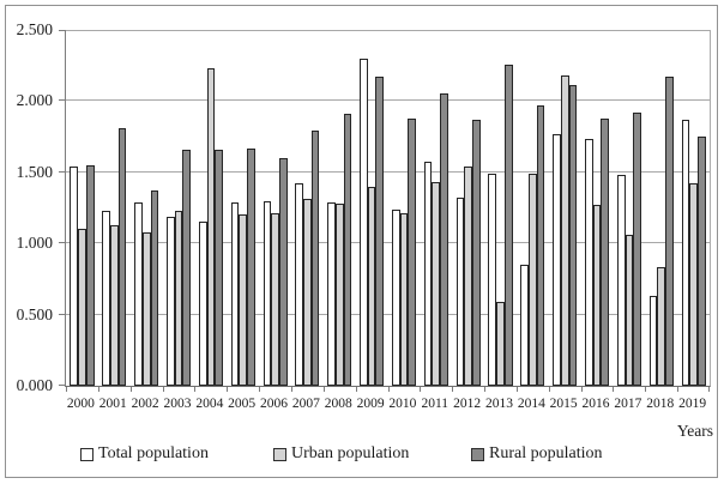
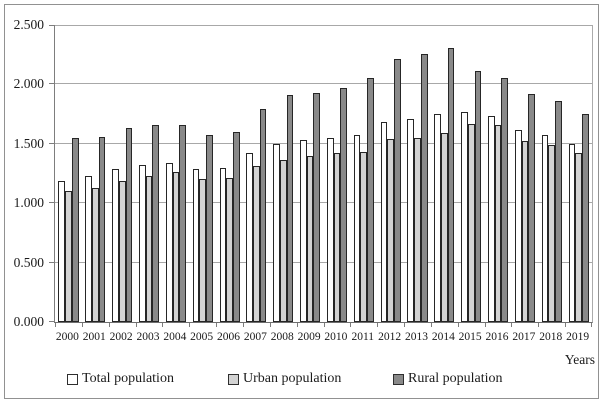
Total population/2000: 1.54 -> 1.19
Rural population/2001: 1.81 -> 1.56
Urban population/2002: 1.08 -> 1.19
Rural population/2002: 1.37 -> 1.63
Total population/2003: 1.19 -> 1.32
Total population/2004: 1.15 -> 1.34
Urban population/2004: 2.23 -> 1.26
Rural population/2005: 1.67 -> 1.57
Total population/2008: 1.29 -> 1.50
Urban population/2008: 1.28 -> 1.36
Total population/2009: 2.30 -> 1.53
Rural population/2009: 2.17 -> 1.93
Total population/2010: 1.24 -> 1.55
Urban population/2010: 1.21 -> 1.42
Rural population/2010: 1.88 -> 1.97
Total population/2012: 1.32 -> 1.68
Rural population/2012: 1.87 -> 2.21
Total population/2013: 1.49 -> 1.71
Urban population/2013: 0.59 -> 1.55
Total population/2014: 0.85 -> 1.75
Urban population/2014: 1.49 -> 1.59
Rural population/2014: 1.97 -> 2.31
Urban population/2015: 2.18 -> 1.67
Urban population/2016: 1.27 -> 1.66
Rural population/2016: 1.88 -> 2.05
Total population/2017: 1.48 -> 1.62
Urban population/2017: 1.06 -> 1.52
Total population/2018: 0.63 -> 1.57
Urban population/2018: 0.83 -> 1.49
Rural population/2018: 2.17 -> 1.86
Total population/2019: 1.87 -> 1.50
